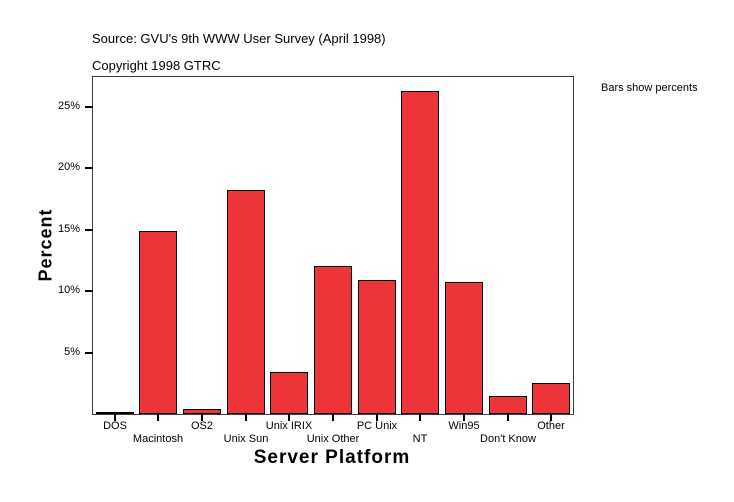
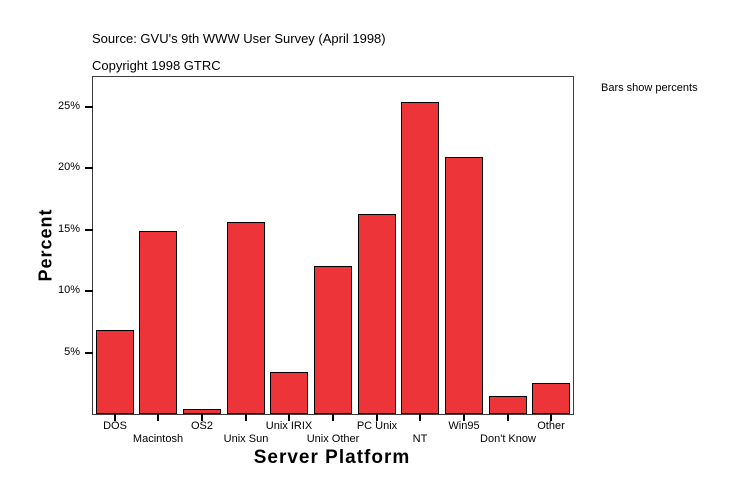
DOS: 0.2% -> 6.8%
Unix Sun: 18.2% -> 15.6%
PC Unix: 10.9% -> 16.3%
NT: 26.3% -> 25.4%
Win95: 10.7% -> 20.9%
